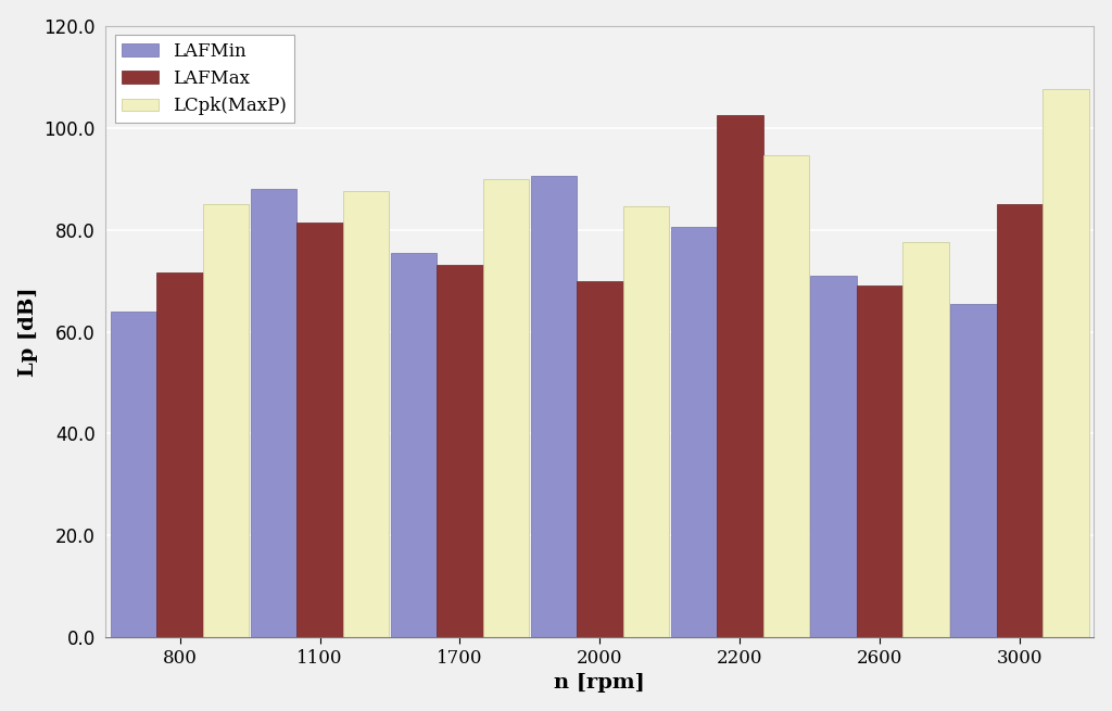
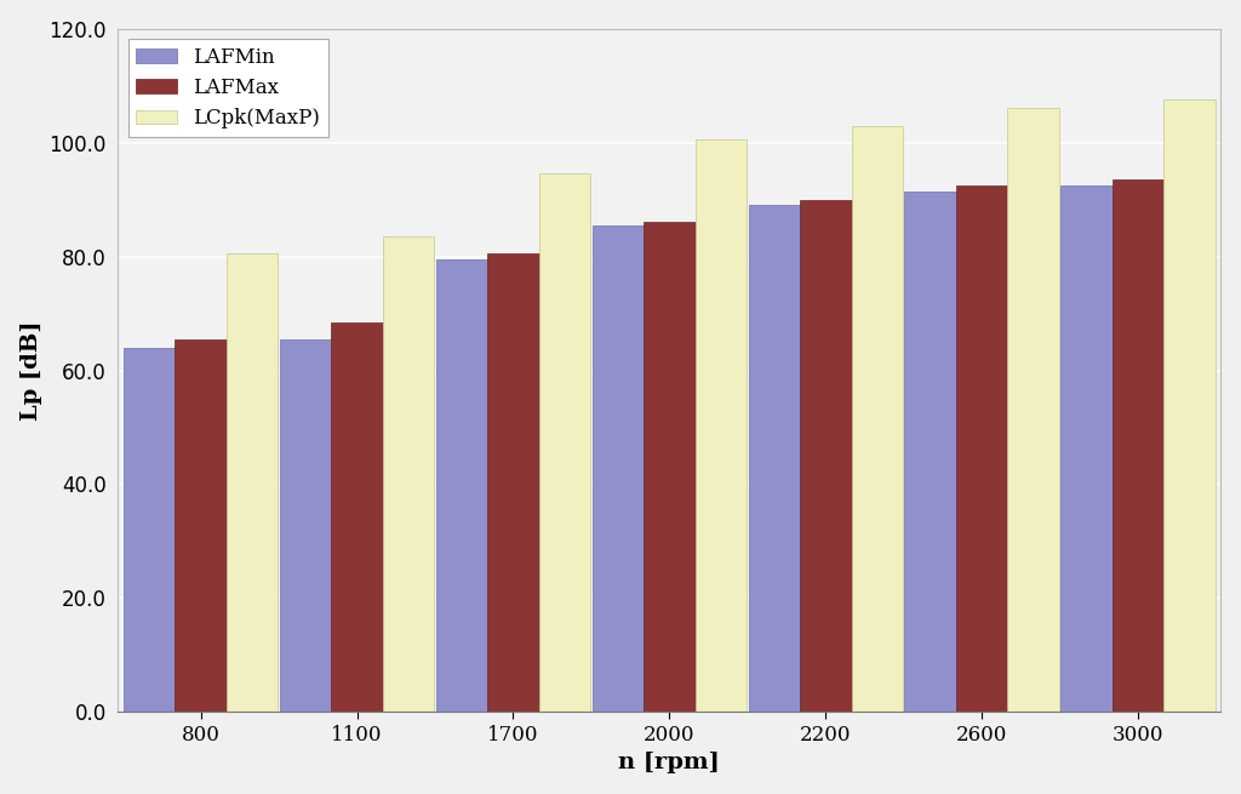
LAFMax/800: 71.5 -> 65.5
LCpk(MaxP)/800: 85.0 -> 80.5
LAFMin/1100: 88.0 -> 65.5
LAFMax/1100: 81.5 -> 68.5
LCpk(MaxP)/1100: 87.5 -> 83.5
LAFMin/1700: 75.5 -> 79.5
LAFMax/1700: 73.0 -> 80.5
LCpk(MaxP)/1700: 90.0 -> 94.5
LAFMin/2000: 90.5 -> 85.5
LAFMax/2000: 70.0 -> 86.0
LCpk(MaxP)/2000: 84.5 -> 100.5
LAFMin/2200: 80.5 -> 89.0
LAFMax/2200: 102.5 -> 90.0
LCpk(MaxP)/2200: 94.5 -> 103.0
LAFMin/2600: 71.0 -> 91.5
LAFMax/2600: 69.0 -> 92.5
LCpk(MaxP)/2600: 77.5 -> 106.0
LAFMin/3000: 65.5 -> 92.5
LAFMax/3000: 85.0 -> 93.5
